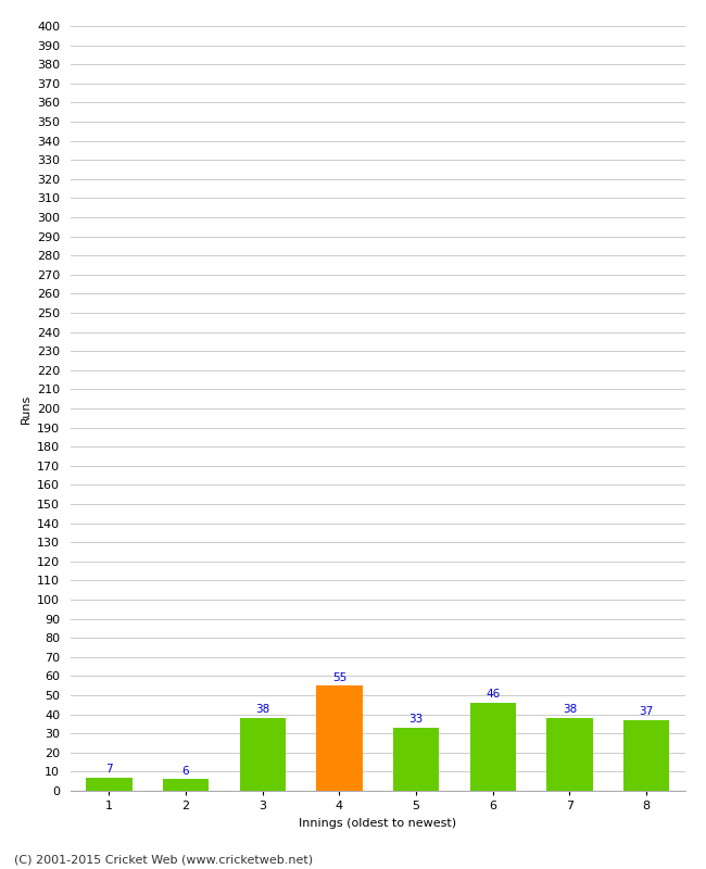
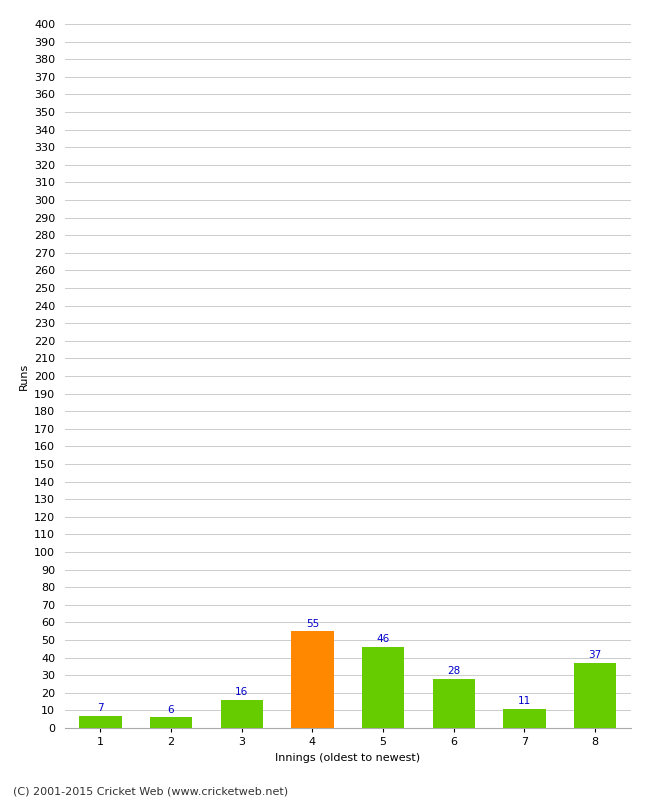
3: 38 -> 16
5: 33 -> 46
6: 46 -> 28
7: 38 -> 11
